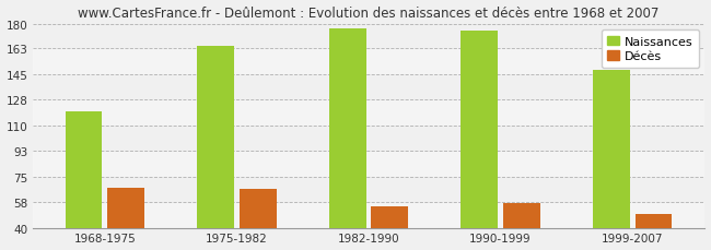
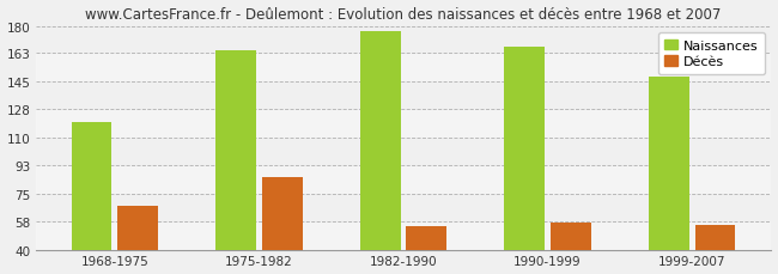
Décès/1975-1982: 67 -> 86
Naissances/1990-1999: 175 -> 167
Décès/1999-2007: 50 -> 56
